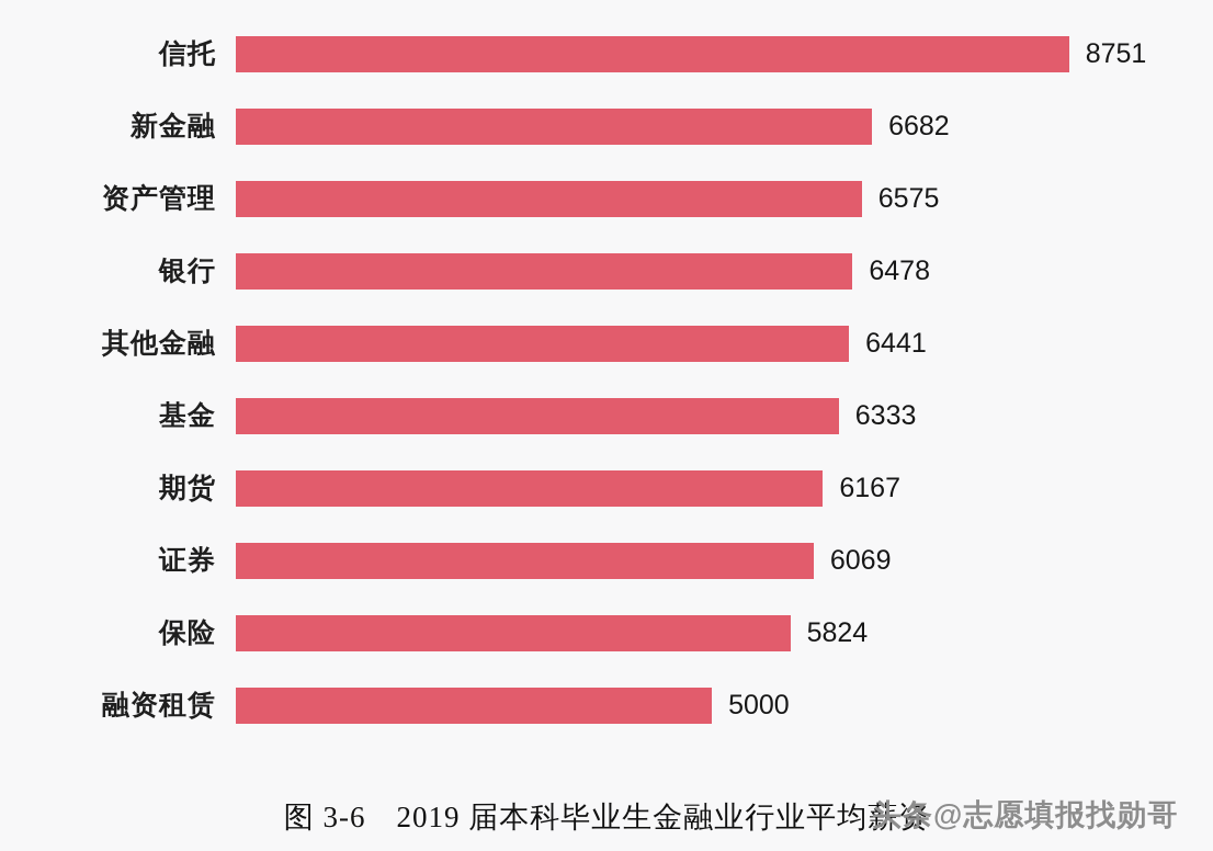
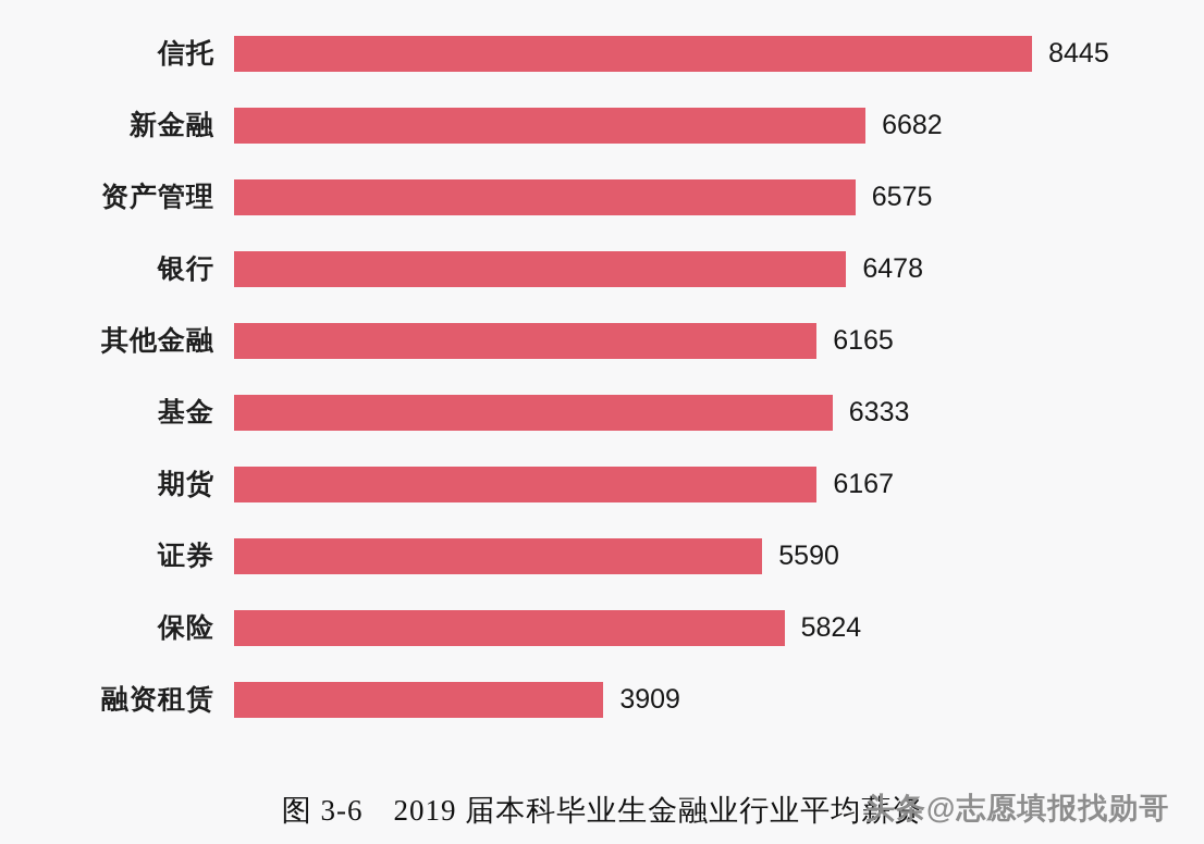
信托: 8751 -> 8445
其他金融: 6441 -> 6165
证券: 6069 -> 5590
融资租赁: 5000 -> 3909
